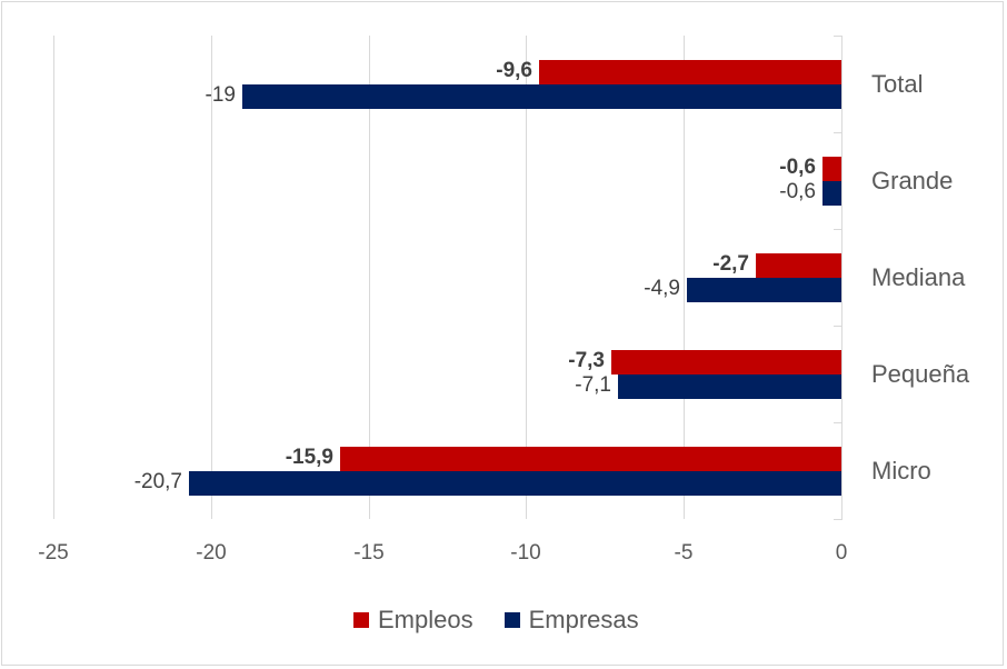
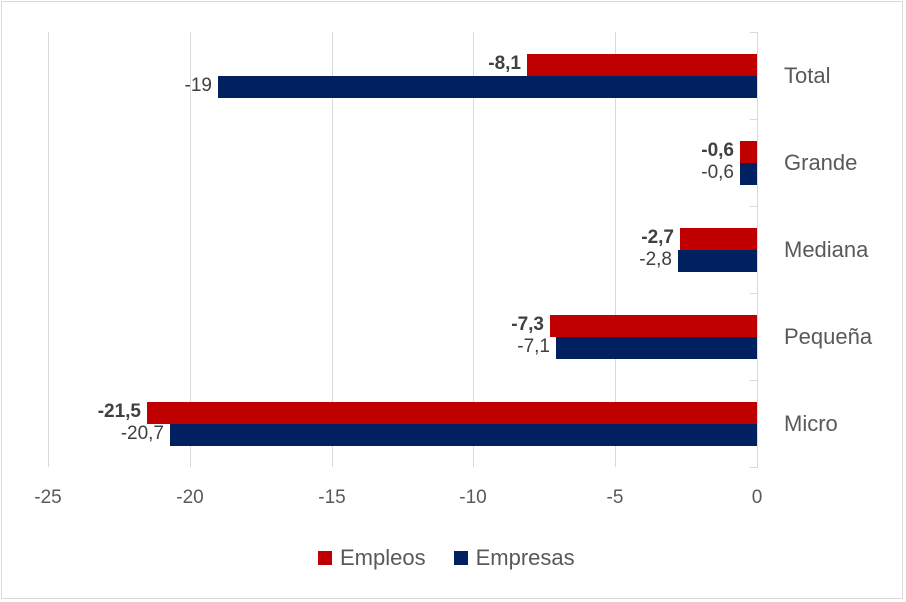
Empleos/Total: -9,6 -> -8,1
Empresas/Mediana: -4,9 -> -2,8
Empleos/Micro: -15,9 -> -21,5
